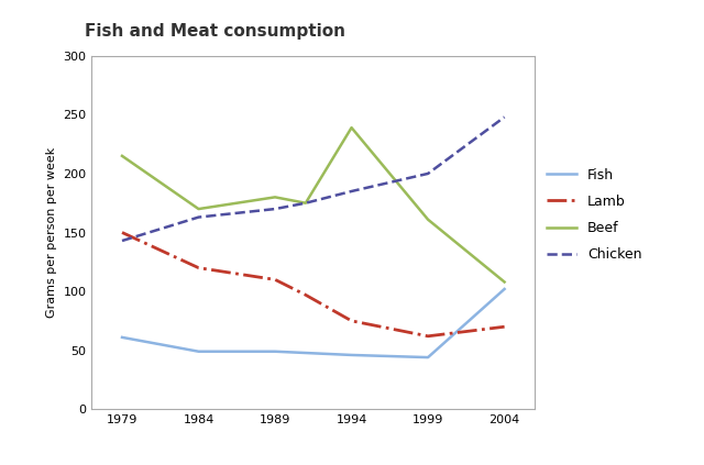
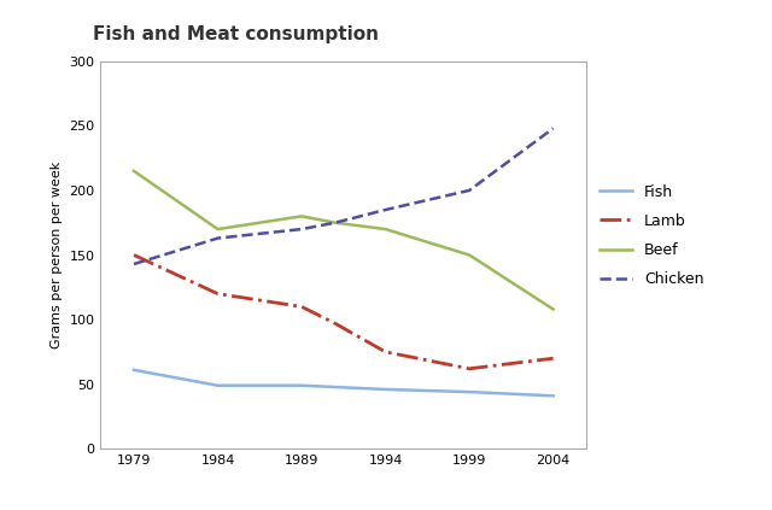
Beef/1994: 239 -> 170
Beef/1999: 161 -> 150
Fish/2004: 102 -> 41
